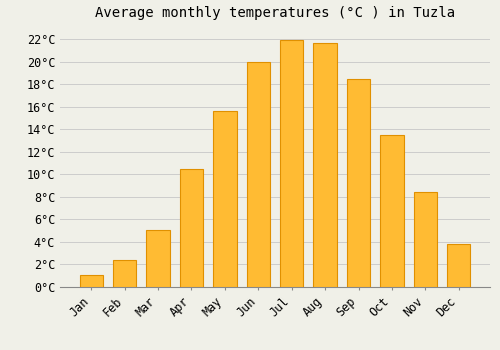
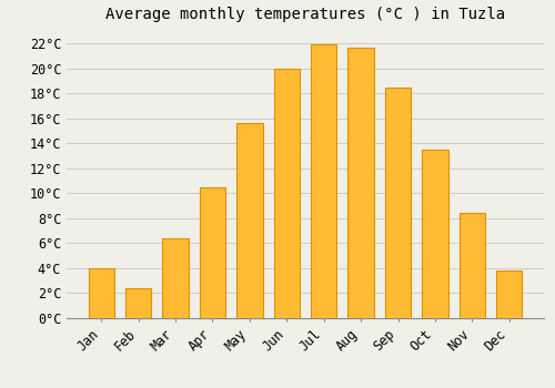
Jan: 1.1°C -> 4.0°C
Mar: 5.1°C -> 6.4°C
